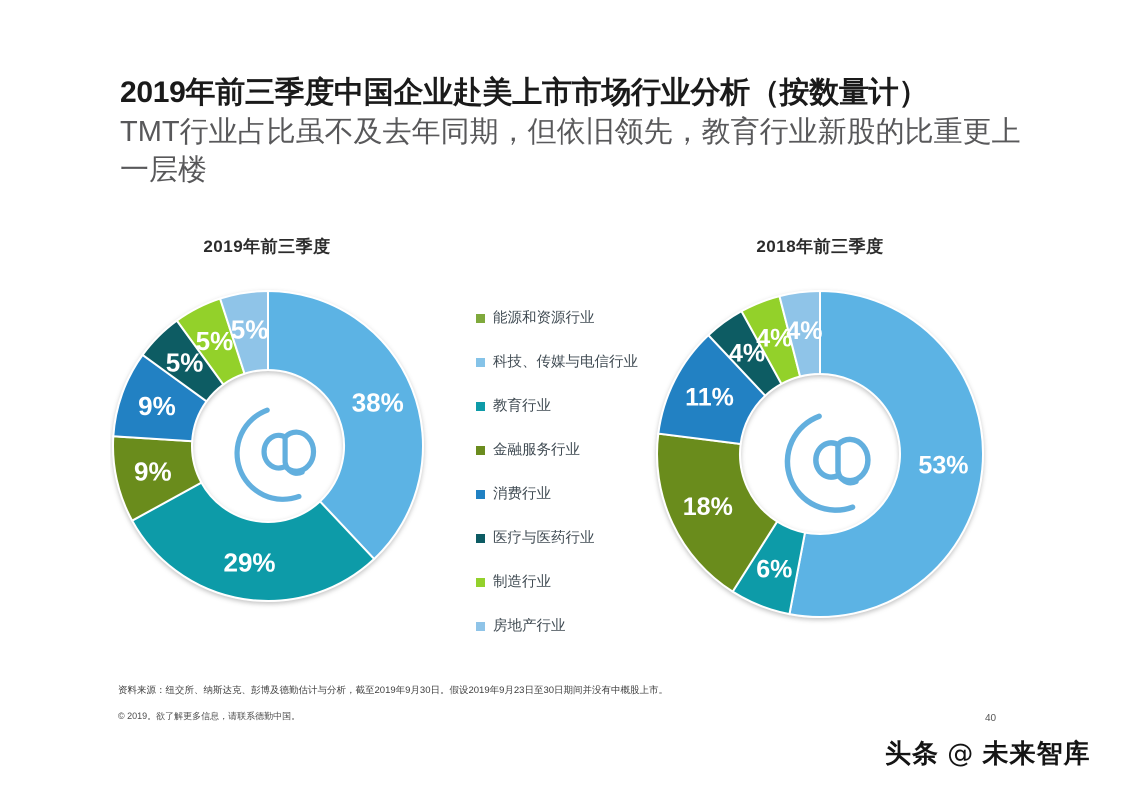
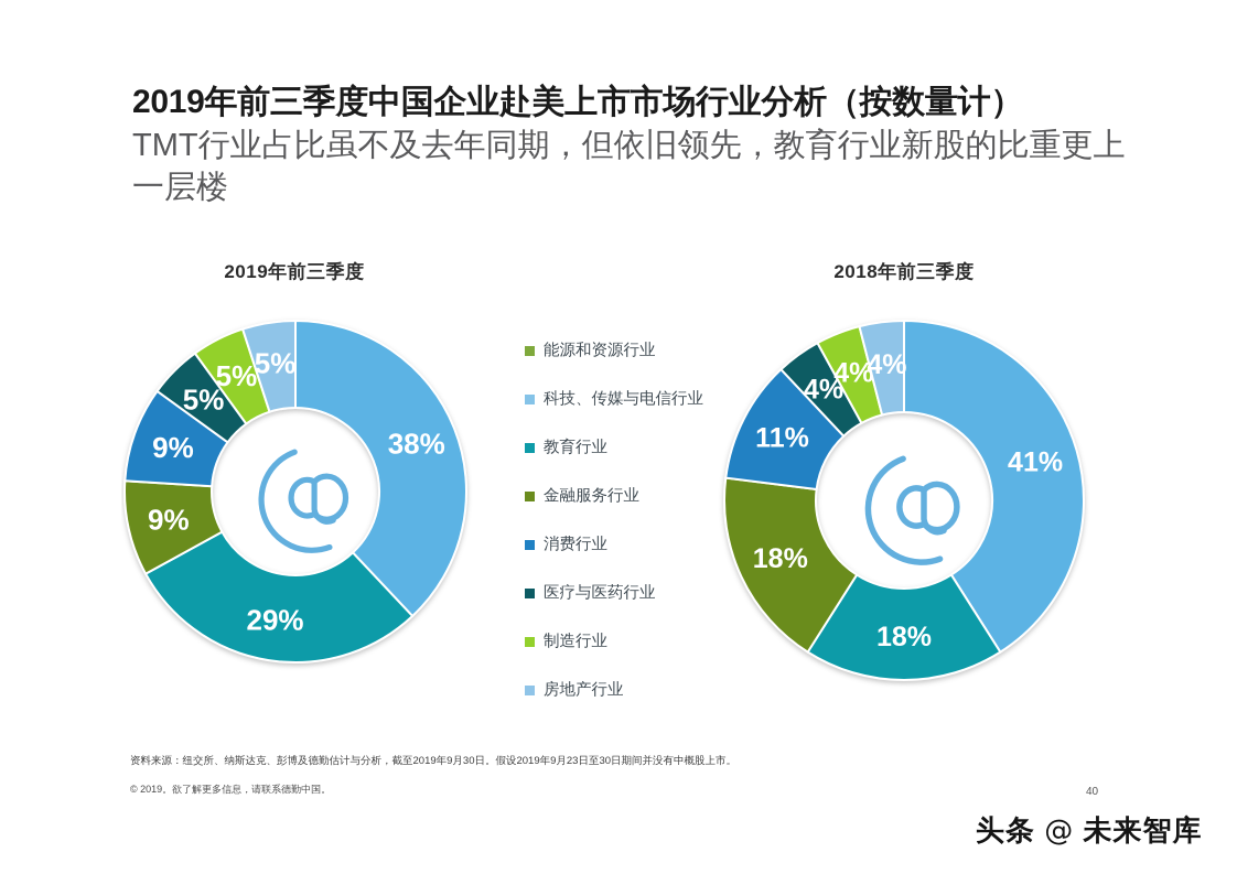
2018年前三季度/科技、传媒与电信行业: 53% -> 41%
2018年前三季度/教育行业: 6% -> 18%
